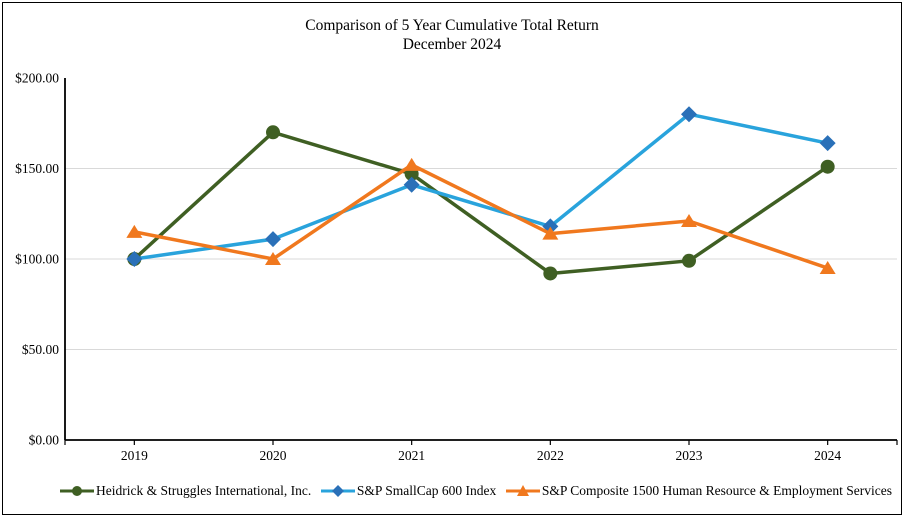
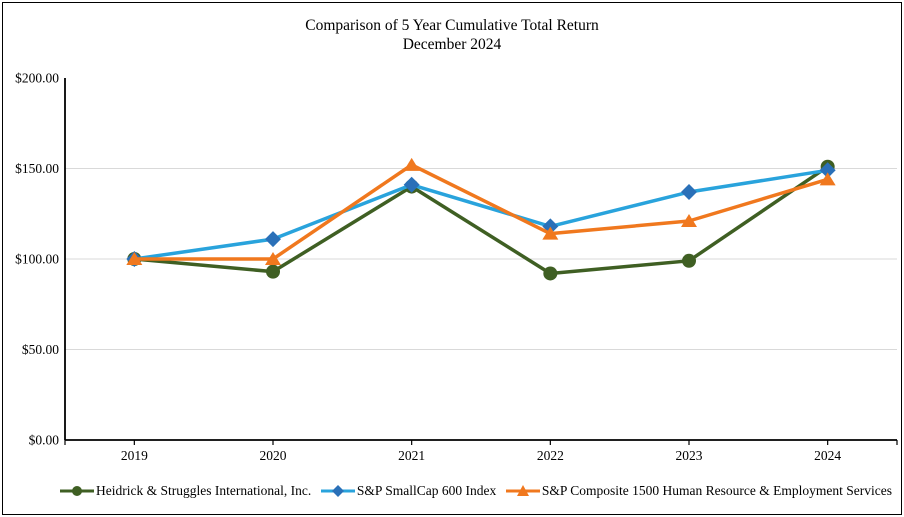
S&P Composite 1500 Human Resource & Employment Services/2019: $115 -> $100
Heidrick & Struggles International, Inc./2020: $170 -> $93
Heidrick & Struggles International, Inc./2021: $147 -> $140
S&P SmallCap 600 Index/2023: $180 -> $137
S&P SmallCap 600 Index/2024: $164 -> $149
S&P Composite 1500 Human Resource & Employment Services/2024: $95 -> $144
